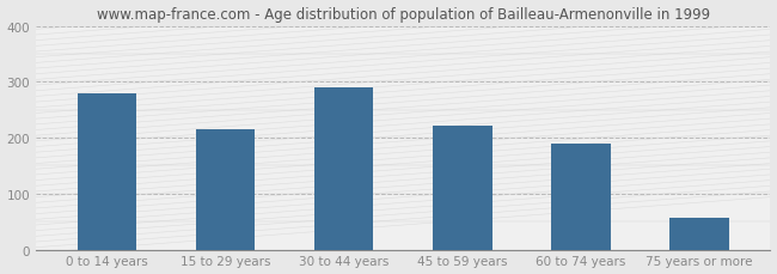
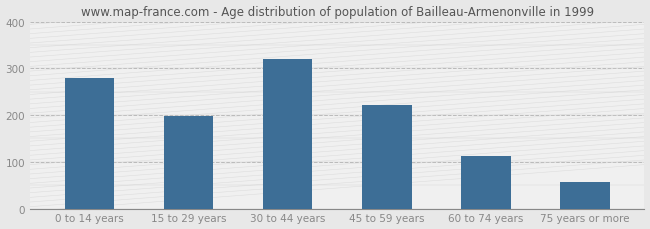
15 to 29 years: 215 -> 197
30 to 44 years: 290 -> 320
60 to 74 years: 190 -> 112
